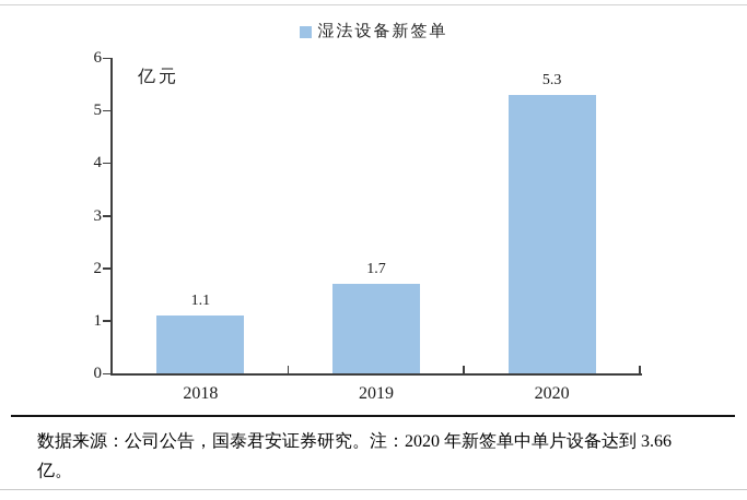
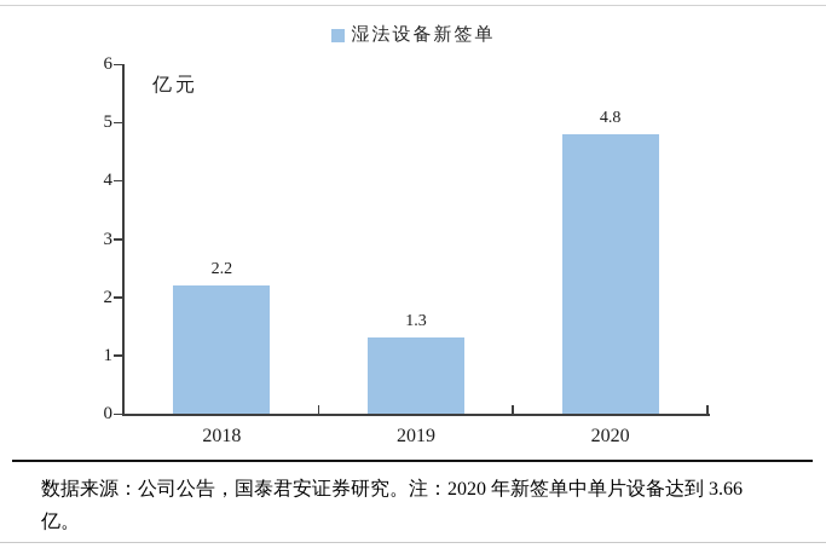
2018: 1.1 -> 2.2
2019: 1.7 -> 1.3
2020: 5.3 -> 4.8
